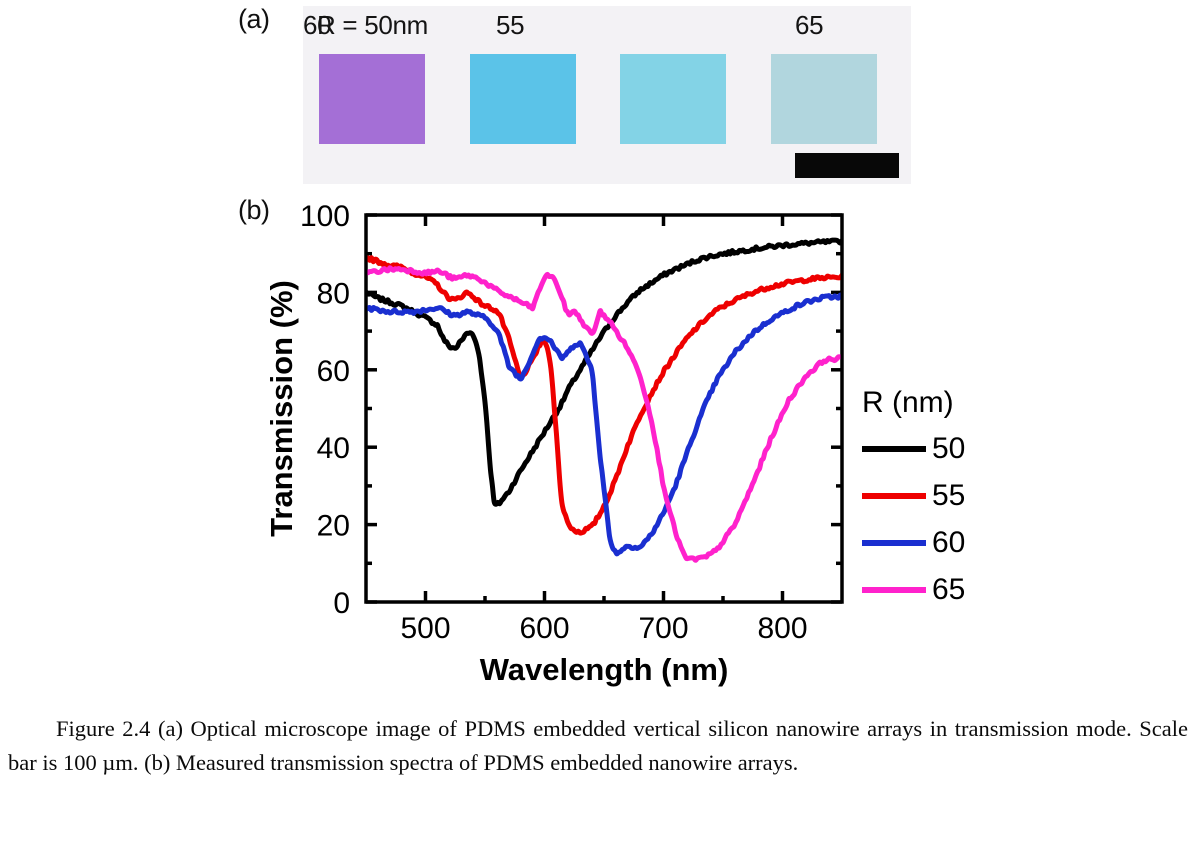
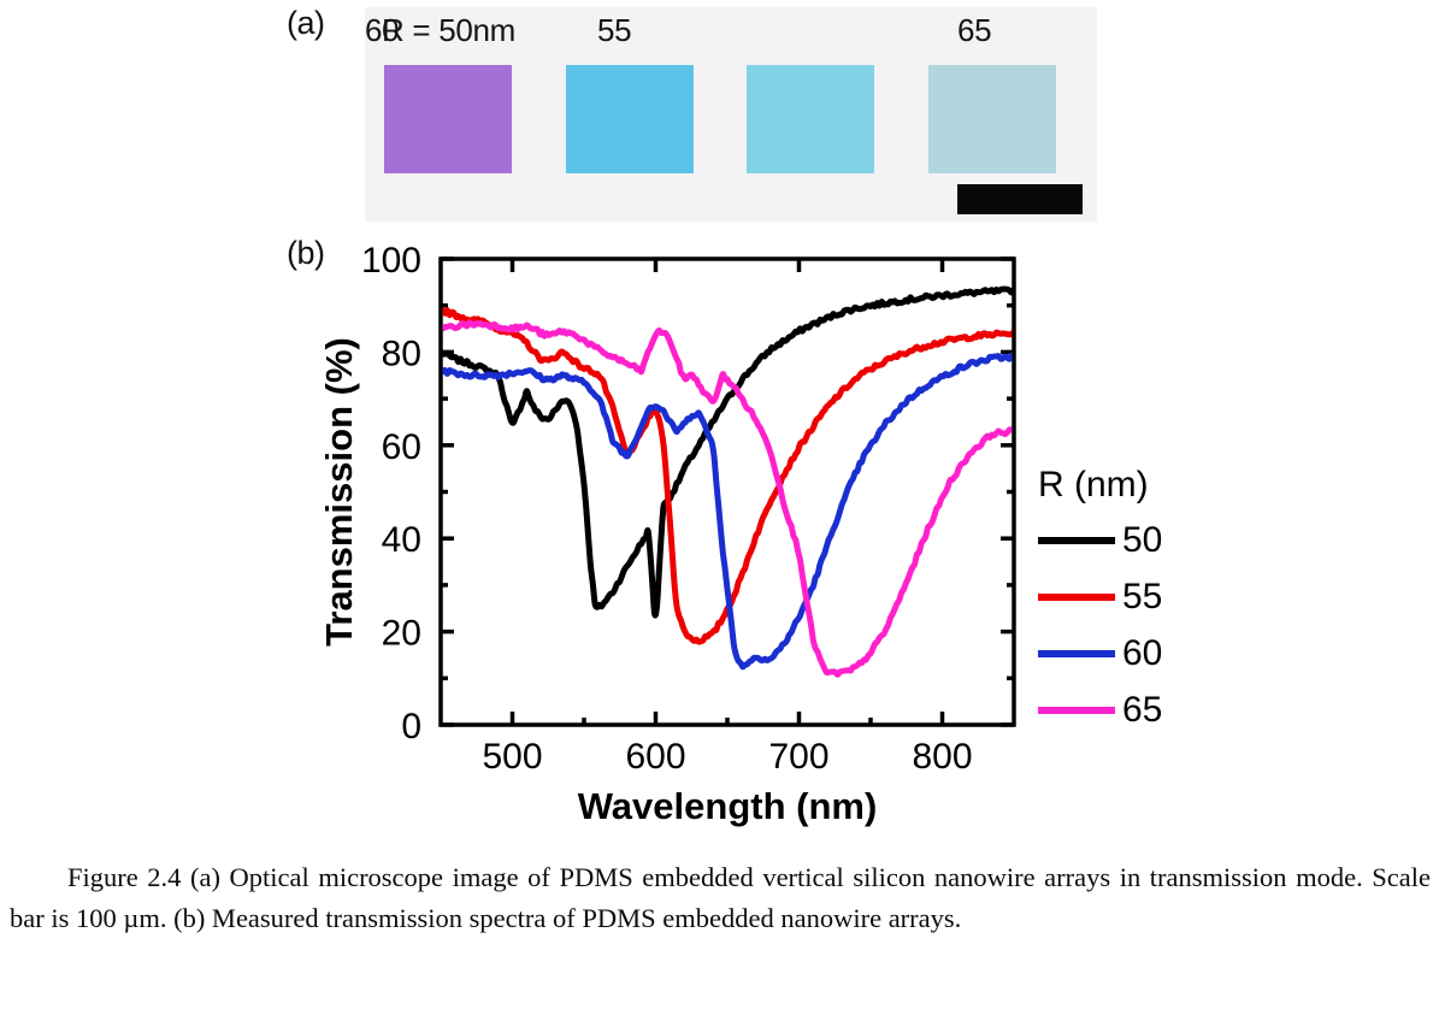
50/500: 74 -> 64
50/600: 44 -> 21
65/700: 30 -> 37
